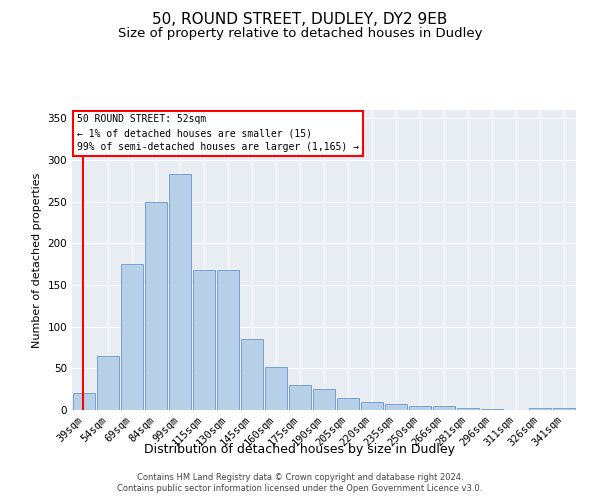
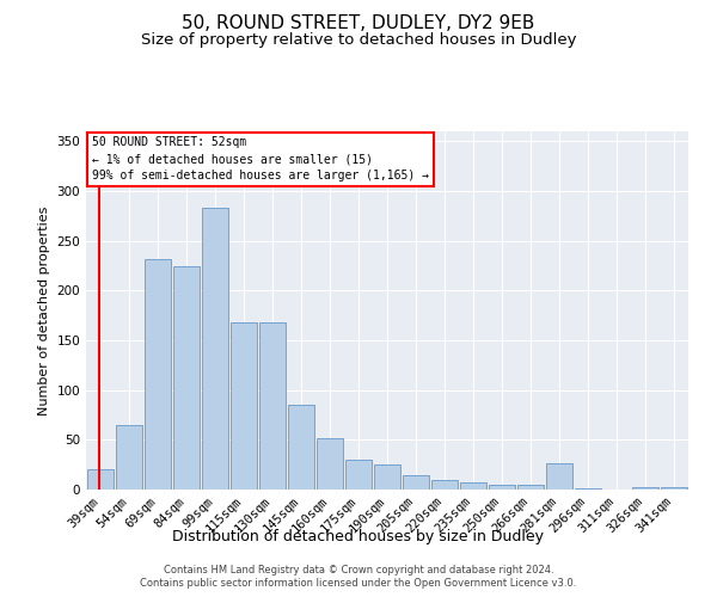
69sqm: 175 -> 232
84sqm: 250 -> 224
281sqm: 3 -> 26
